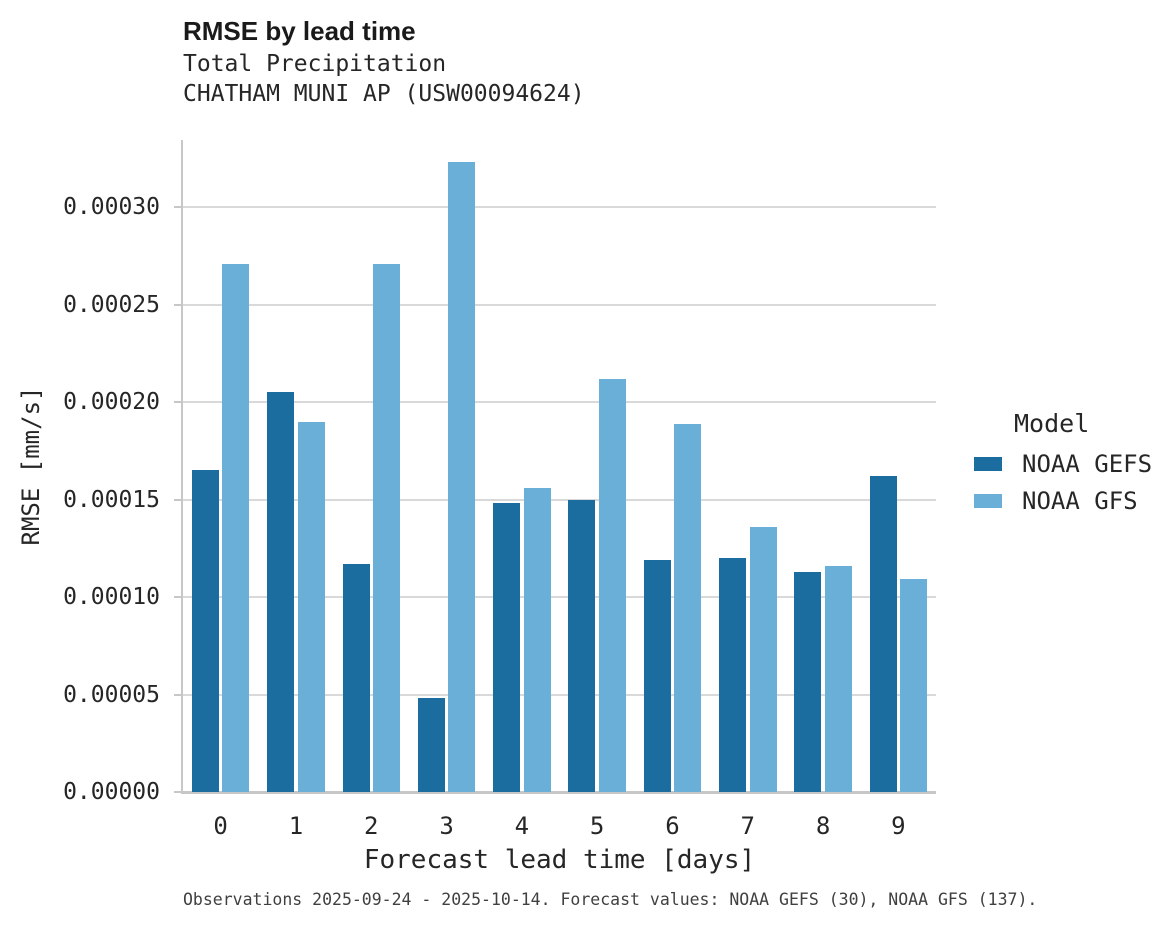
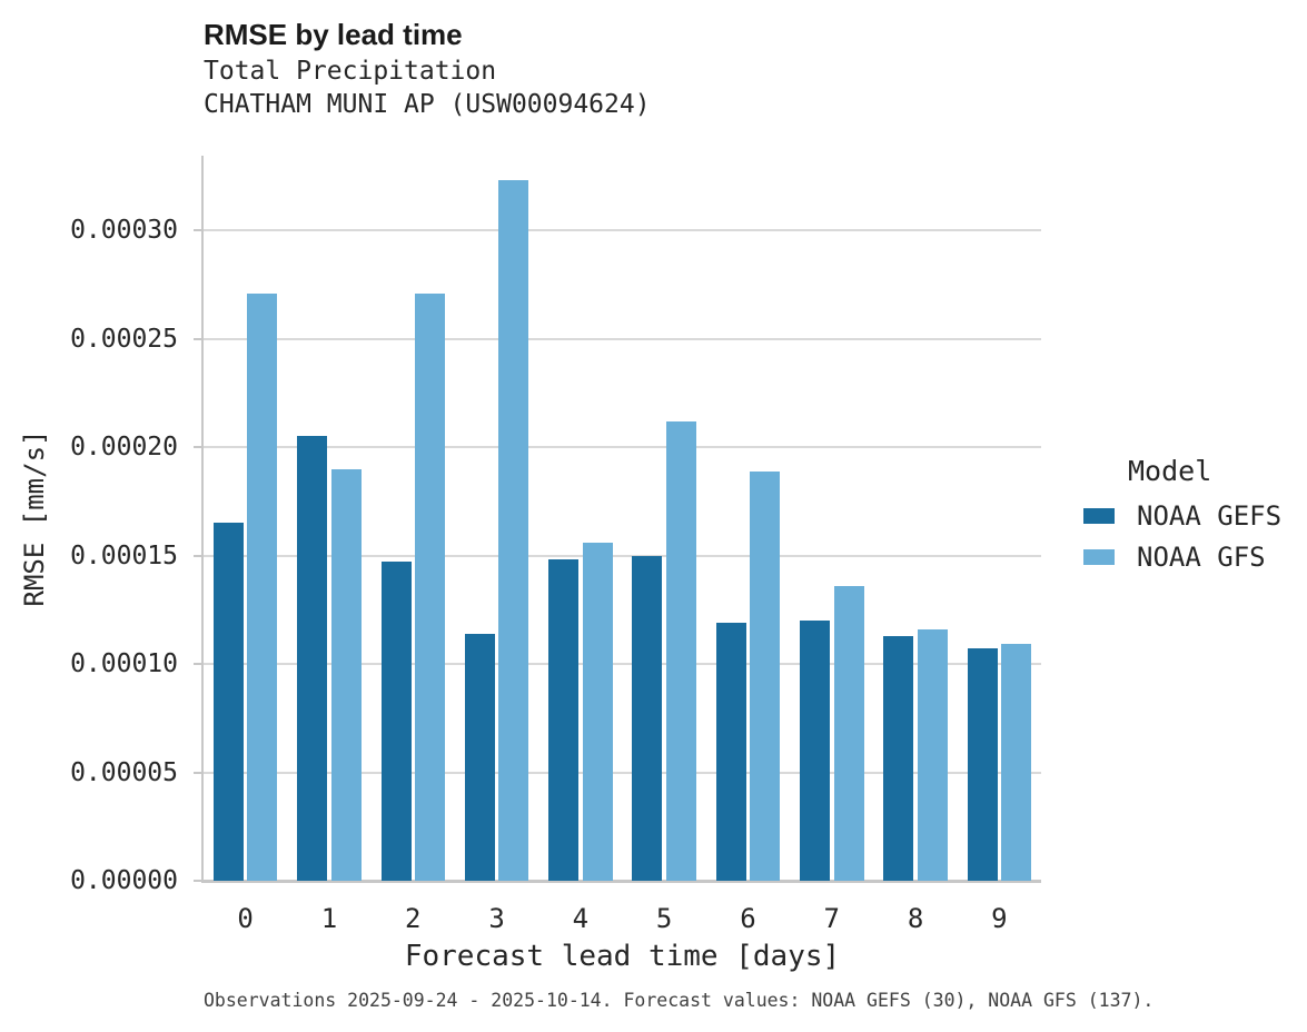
NOAA GEFS/2: 0.000117 -> 0.000147
NOAA GEFS/3: 0.000048 -> 0.000114
NOAA GEFS/9: 0.000162 -> 0.000107
